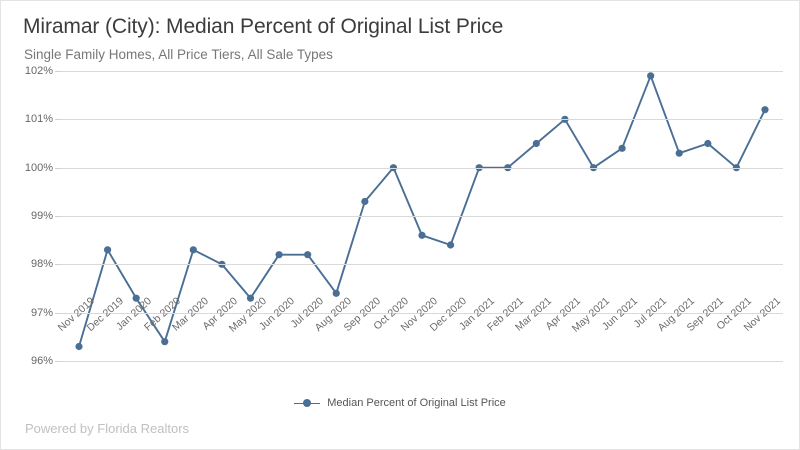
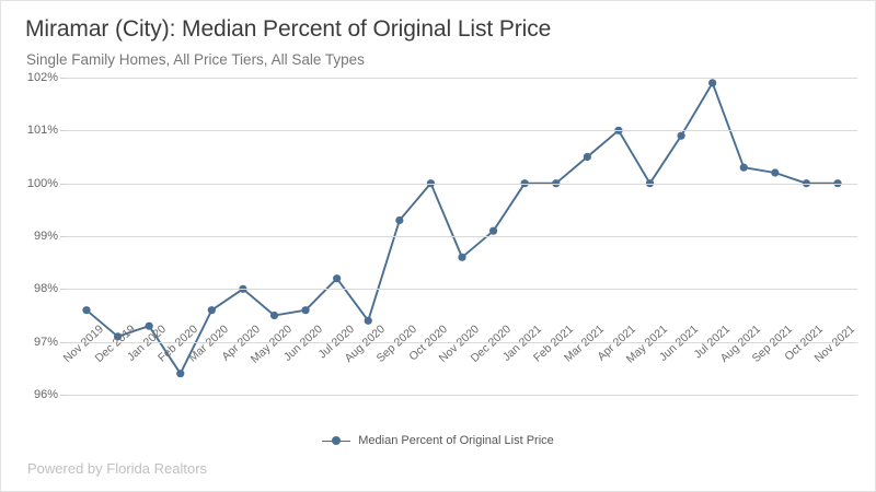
Nov 2019: 96.3% -> 97.6%
Dec 2019: 98.3% -> 97.1%
Mar 2020: 98.3% -> 97.6%
May 2020: 97.3% -> 97.5%
Jun 2020: 98.2% -> 97.6%
Dec 2020: 98.4% -> 99.1%
Jun 2021: 100.4% -> 100.9%
Sep 2021: 100.5% -> 100.2%
Nov 2021: 101.2% -> 100.0%
